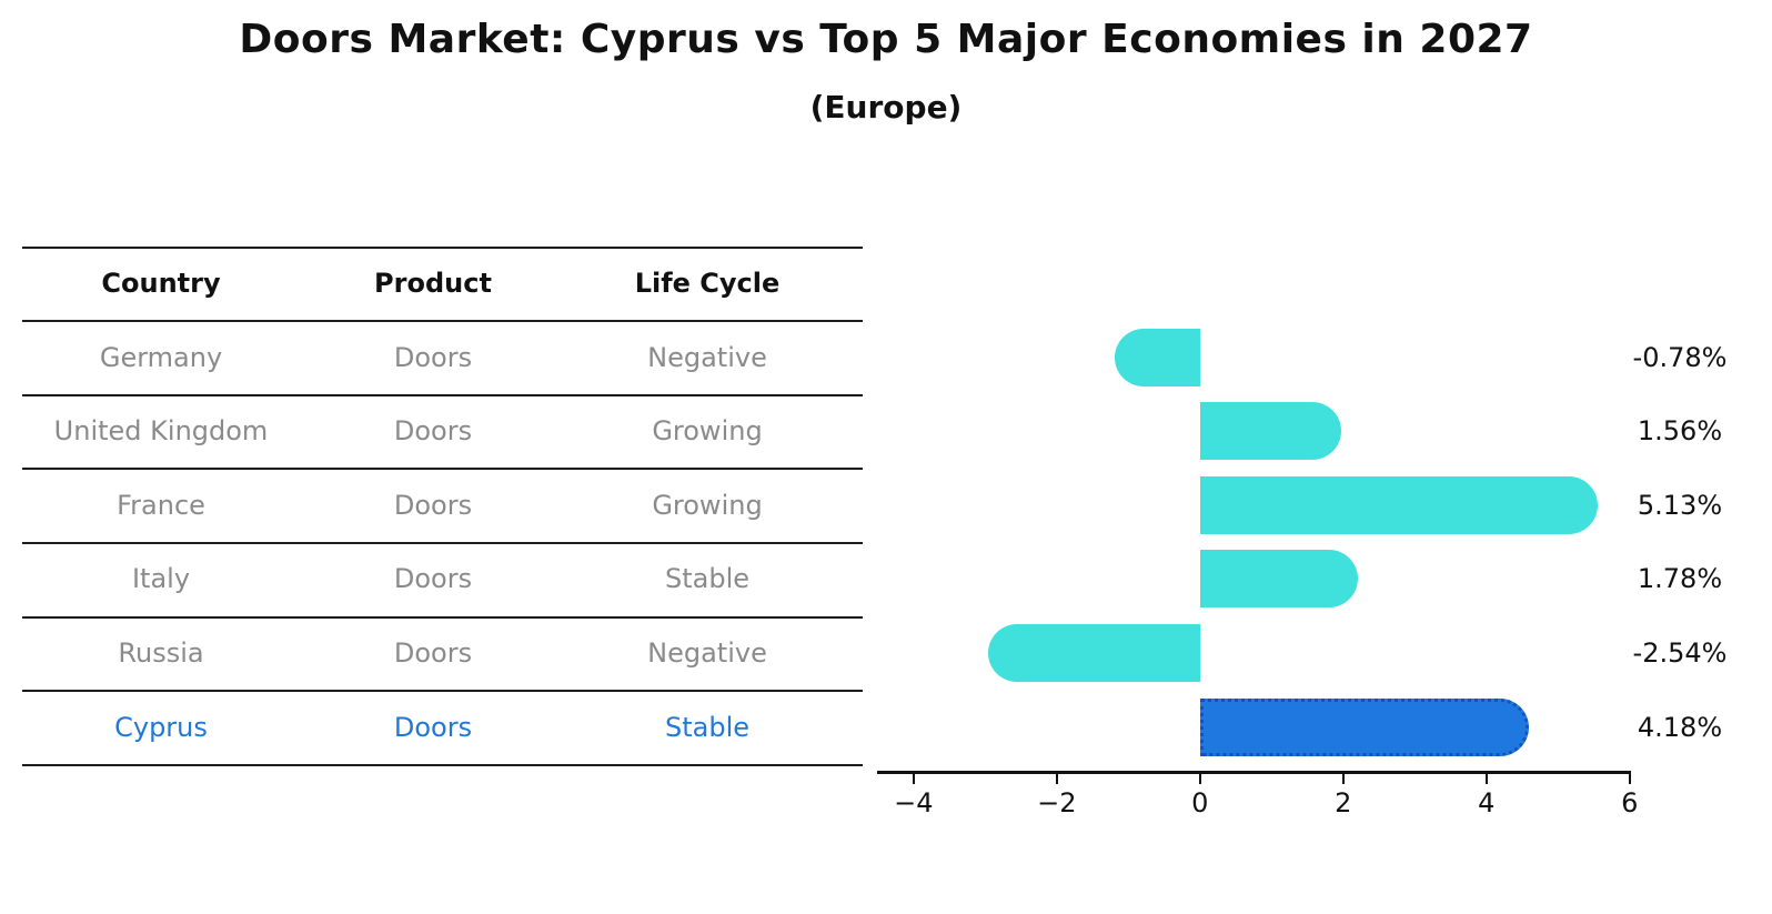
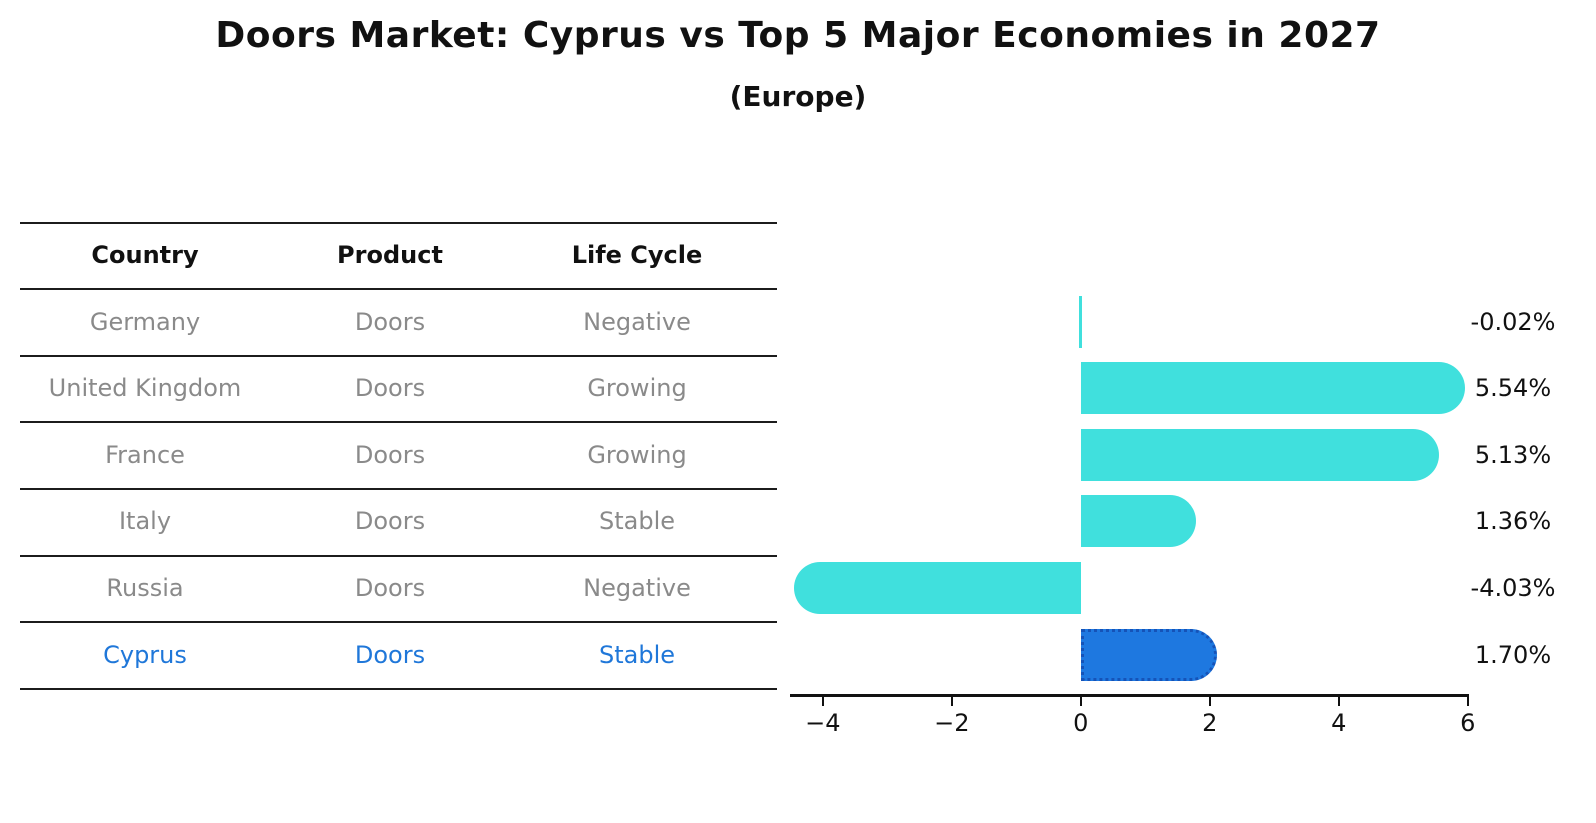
Germany: -0.78% -> -0.02%
United Kingdom: 1.56% -> 5.54%
Italy: 1.78% -> 1.36%
Russia: -2.54% -> -4.03%
Cyprus: 4.18% -> 1.70%
